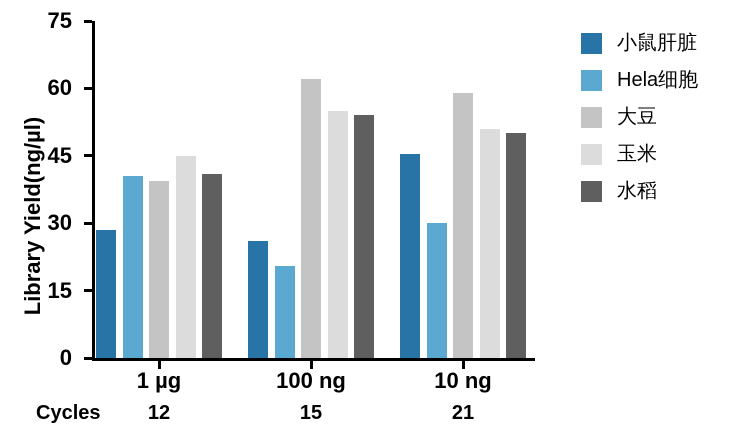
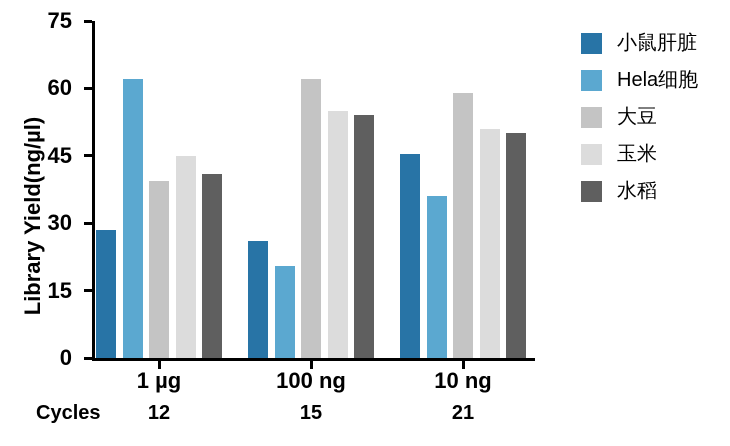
Hela细胞/1 µg: 40 -> 62
Hela细胞/10 ng: 30 -> 36
